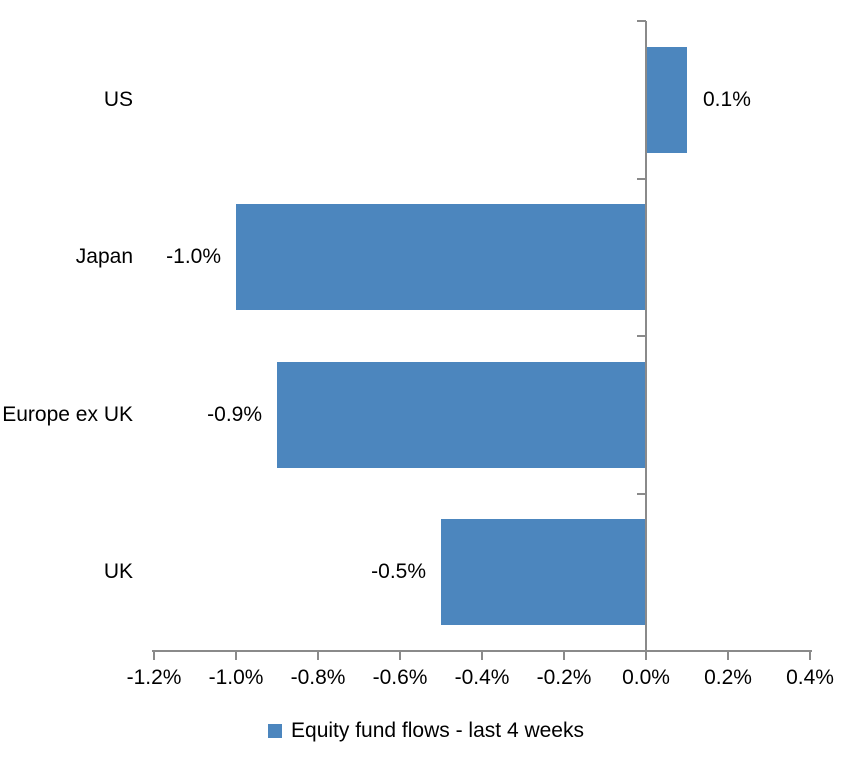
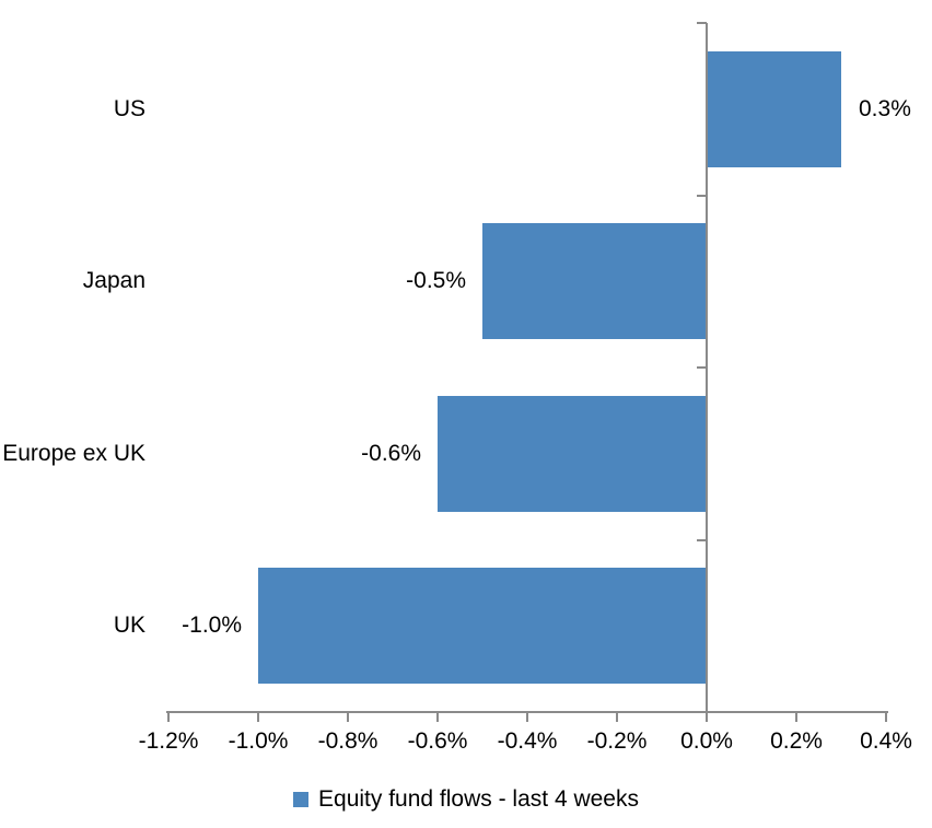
US: 0.1% -> 0.3%
Japan: -1.0% -> -0.5%
Europe ex UK: -0.9% -> -0.6%
UK: -0.5% -> -1.0%
